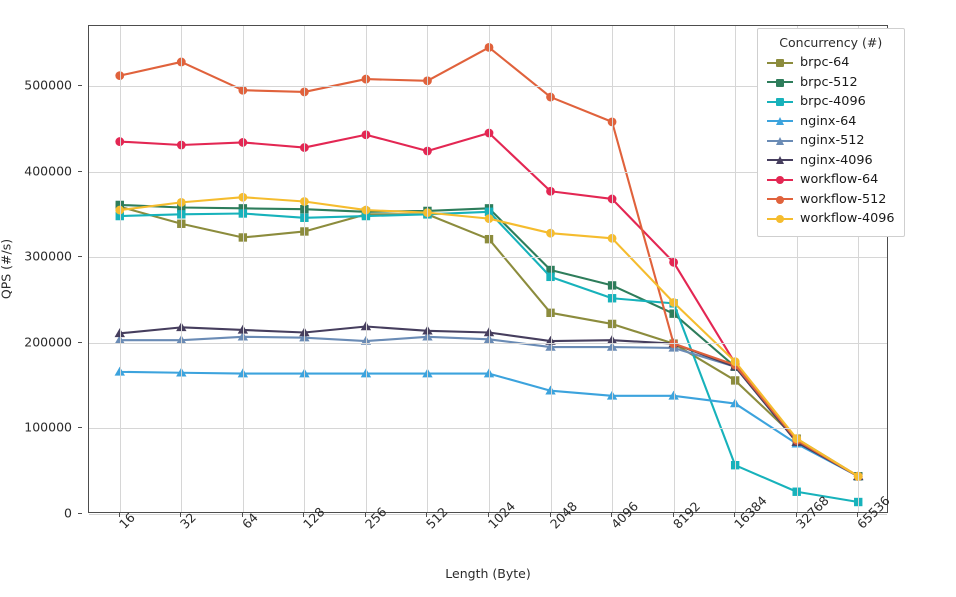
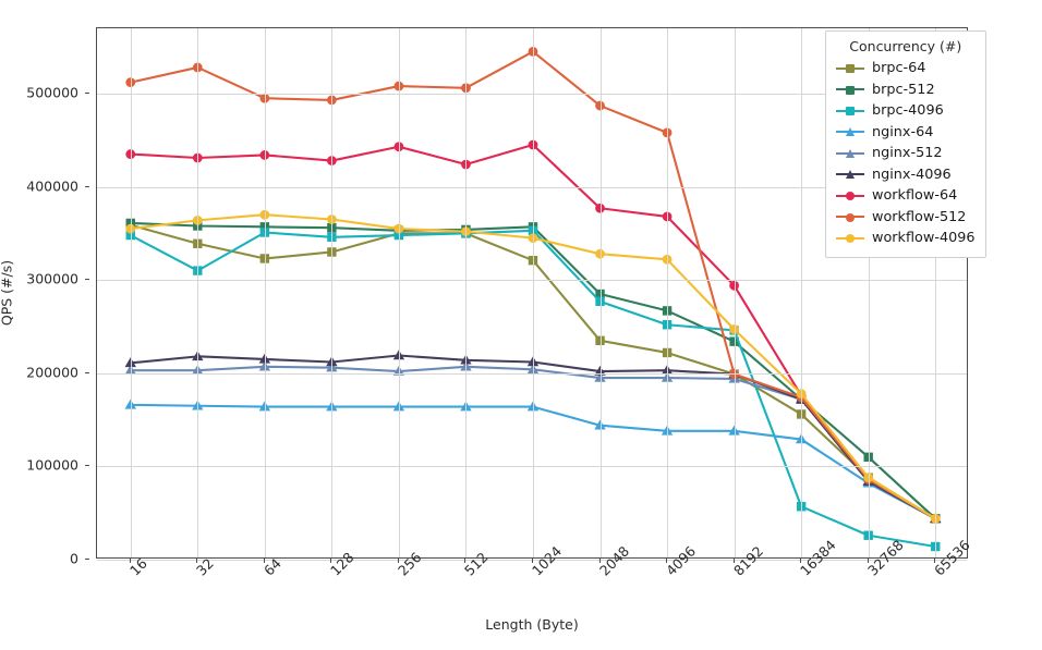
brpc-4096/32: 350000 -> 310000
brpc-512/32768: 80000 -> 110000
